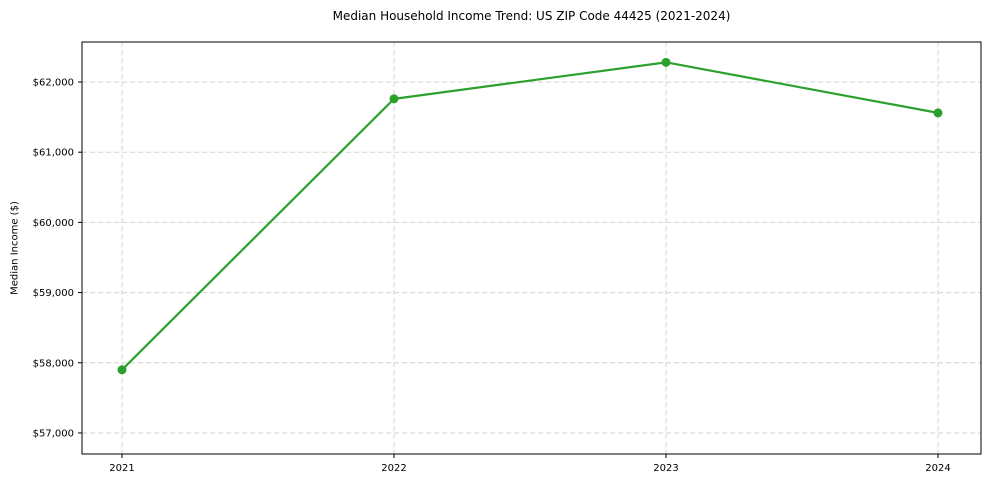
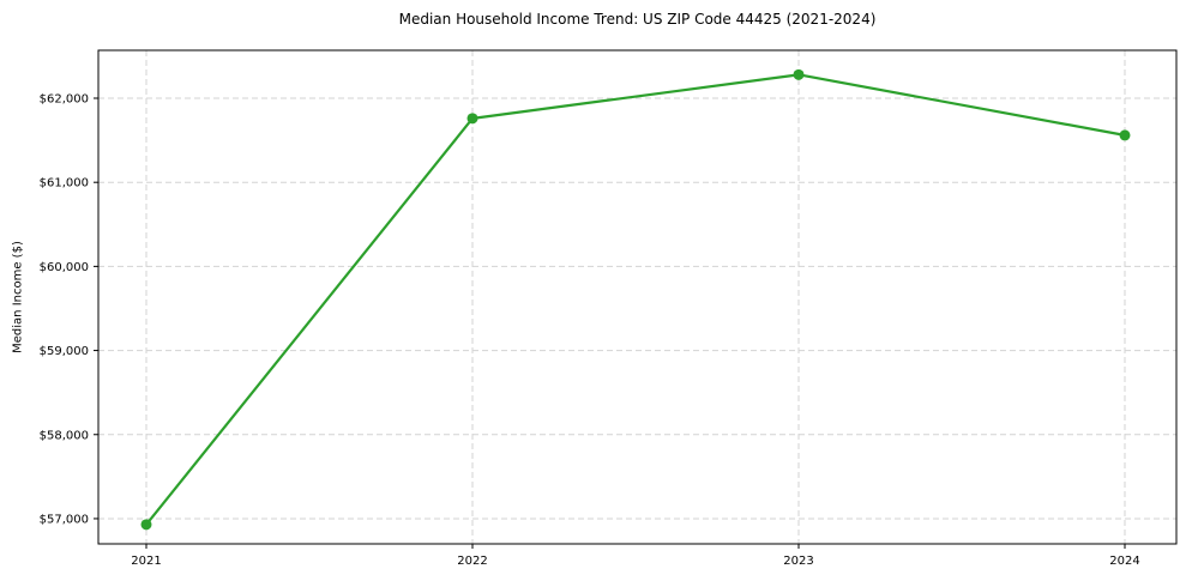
2021: $57900 -> $56900
